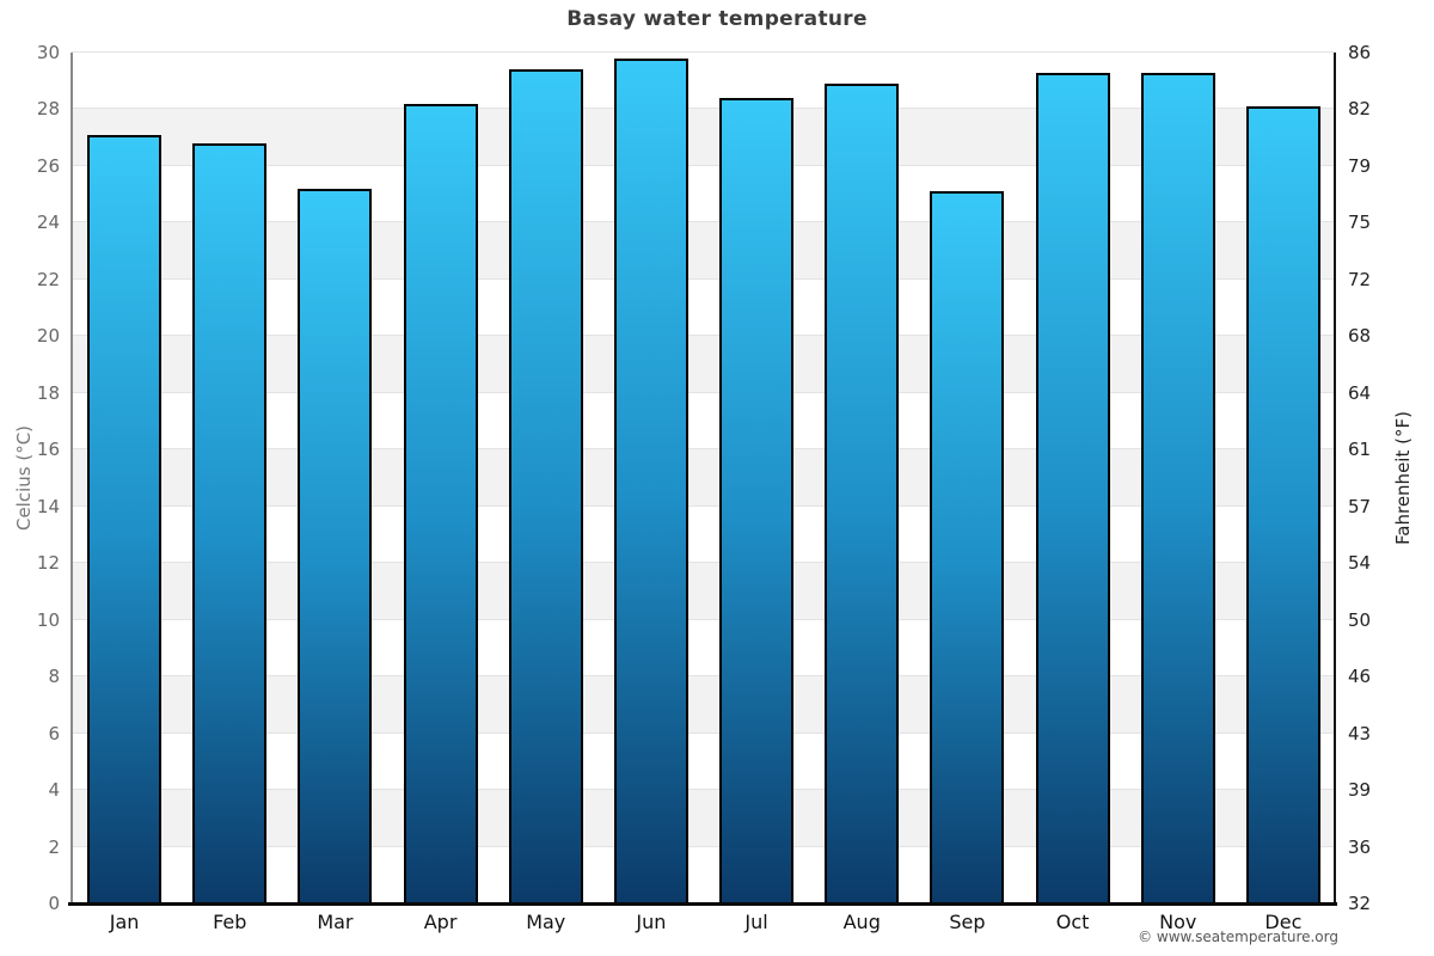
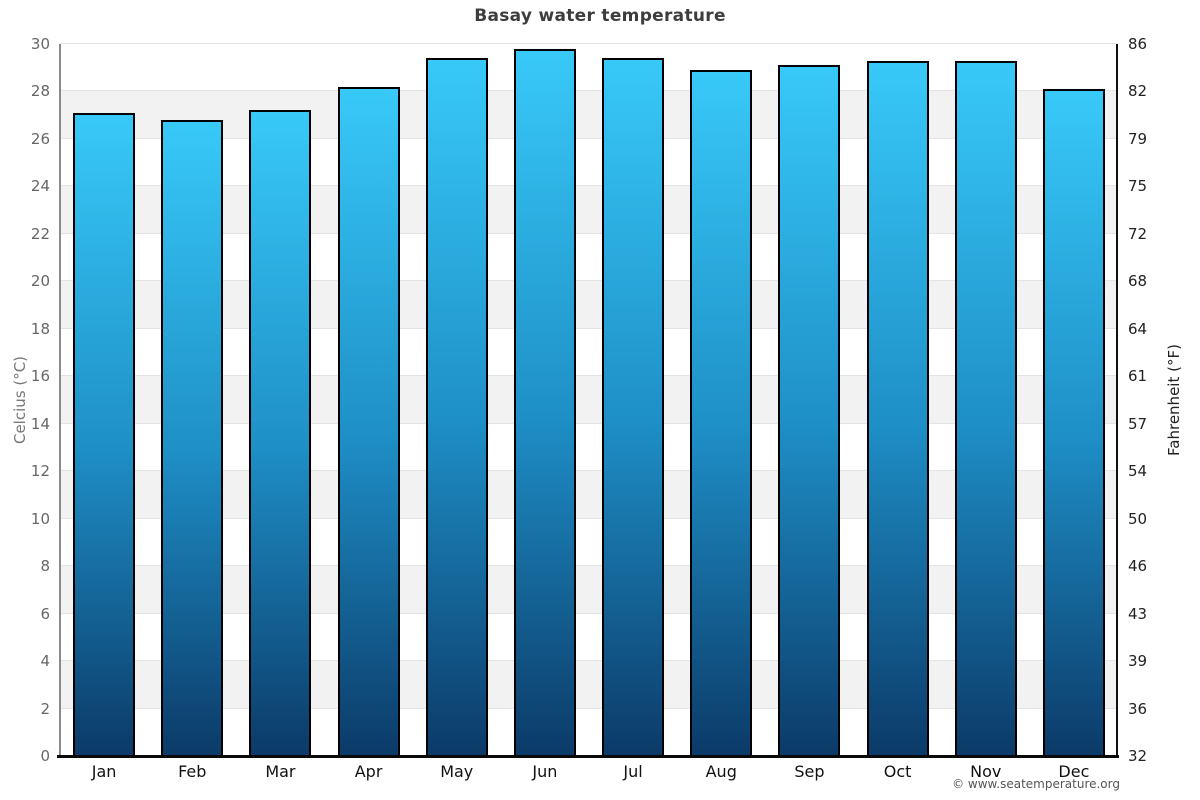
Mar: 25.2 -> 27.2
Jul: 28.4 -> 29.4
Sep: 25.1 -> 29.1
